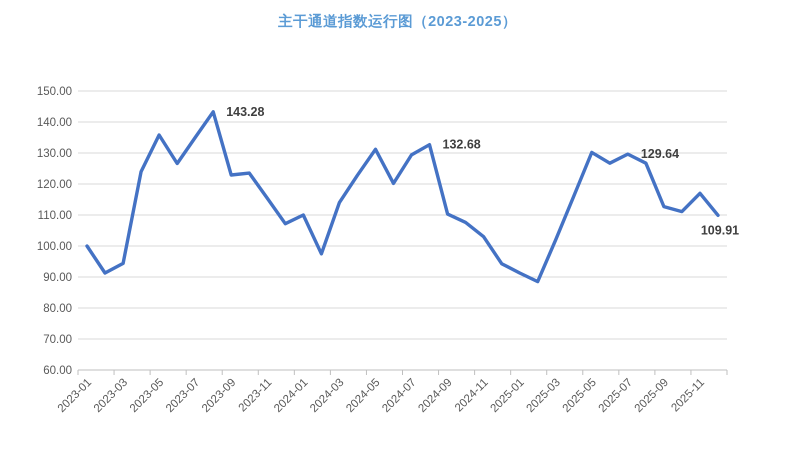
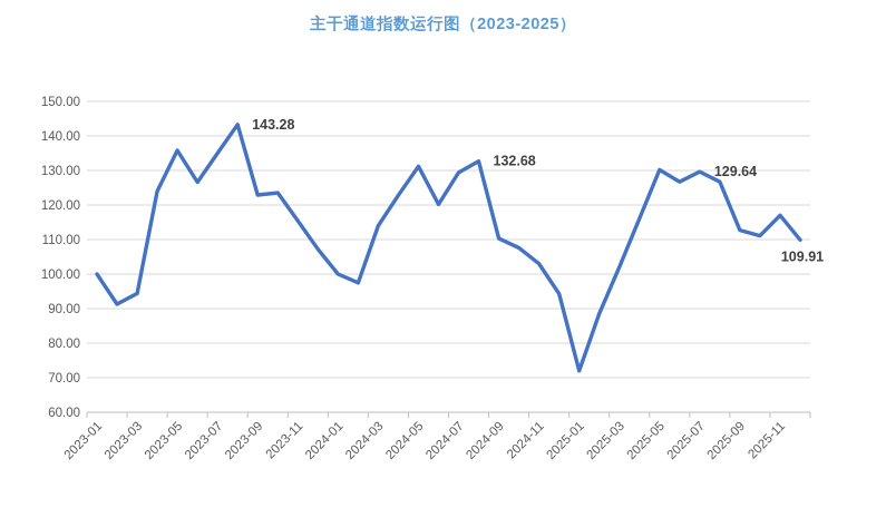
2024-01: 110 -> 100
2025-01: 91 -> 72
